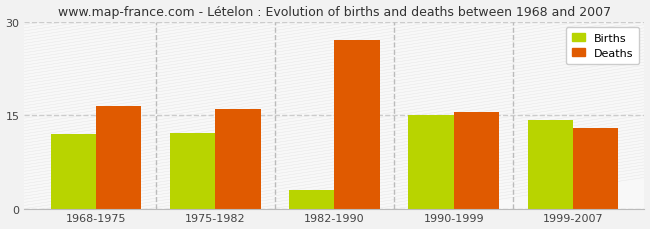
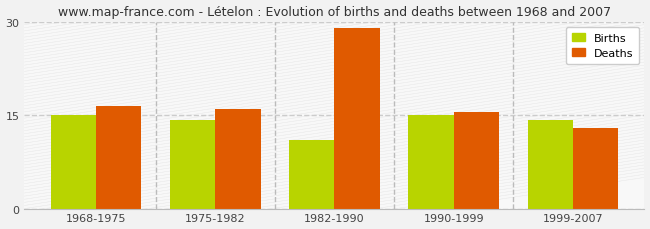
Births/1968-1975: 12.0 -> 15.0
Births/1975-1982: 12.2 -> 14.2
Births/1982-1990: 3.0 -> 11.0
Deaths/1982-1990: 27.0 -> 29.0
